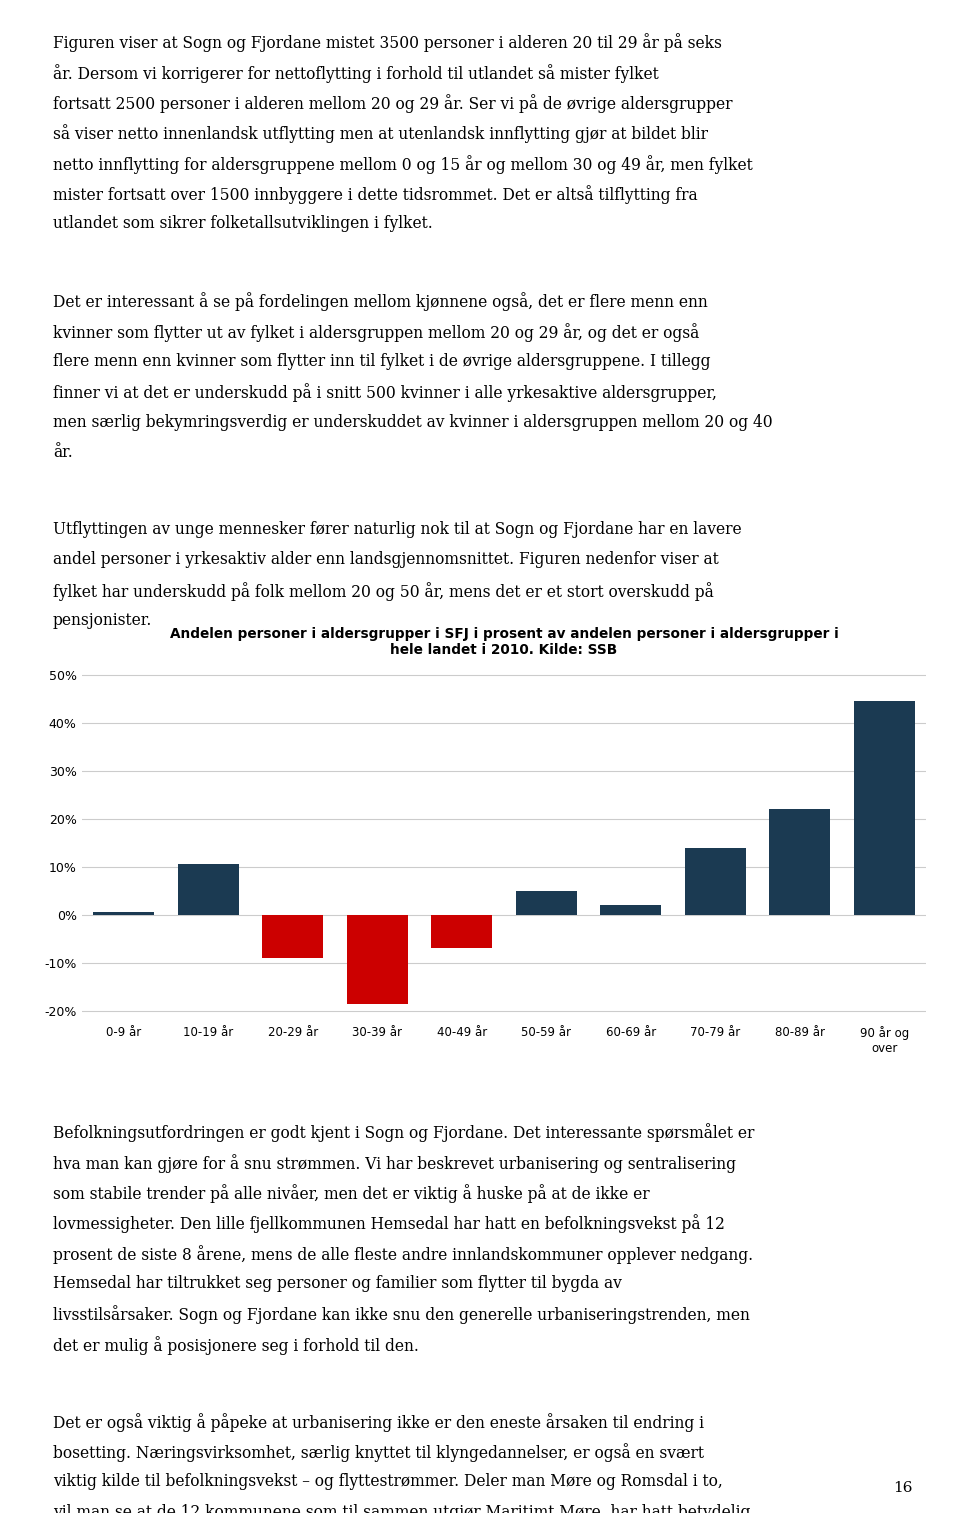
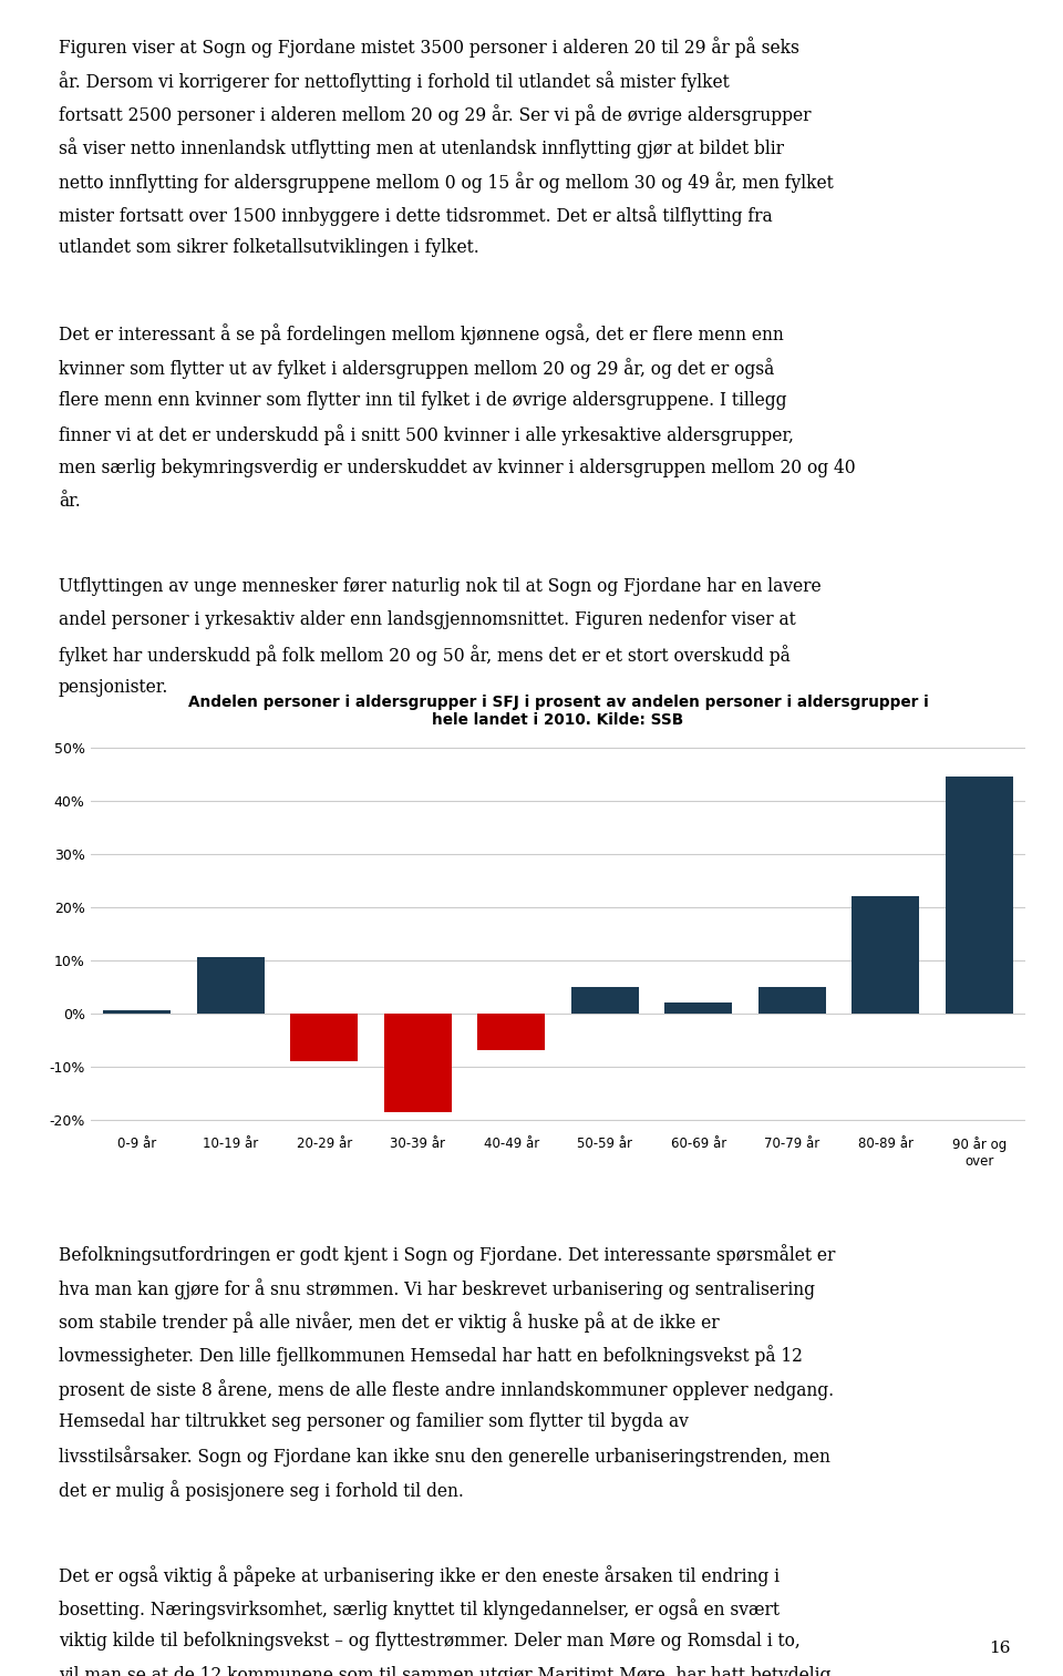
70-79 år: 14.0% -> 5.0%
